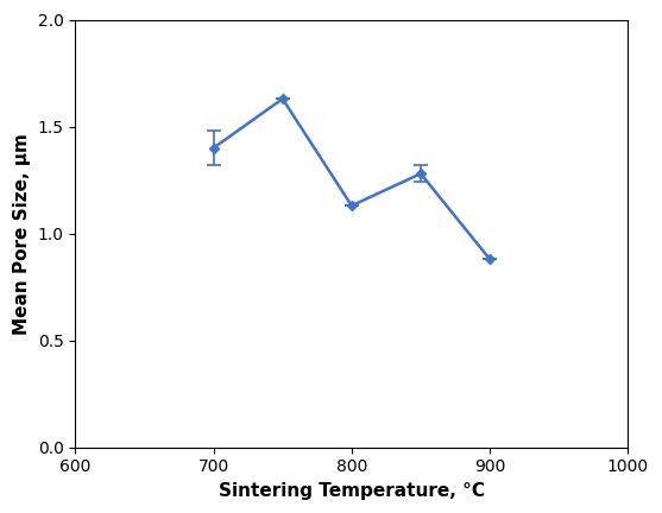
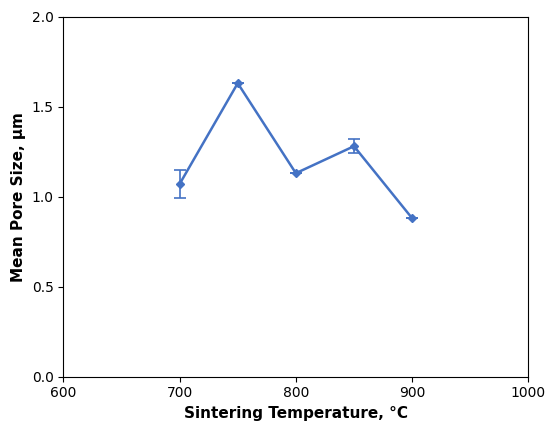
700: 1.40 -> 1.07
